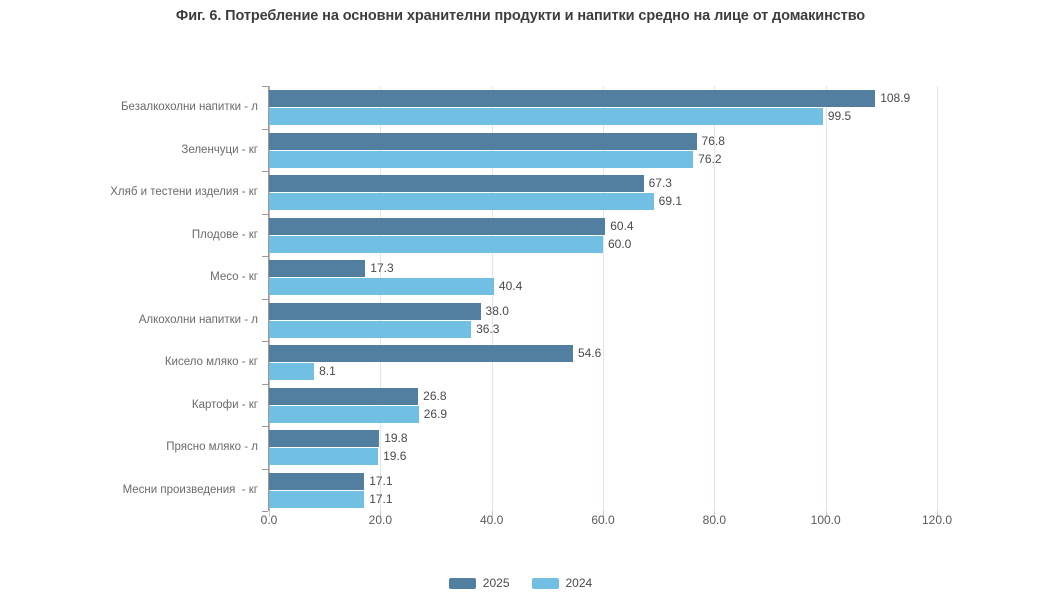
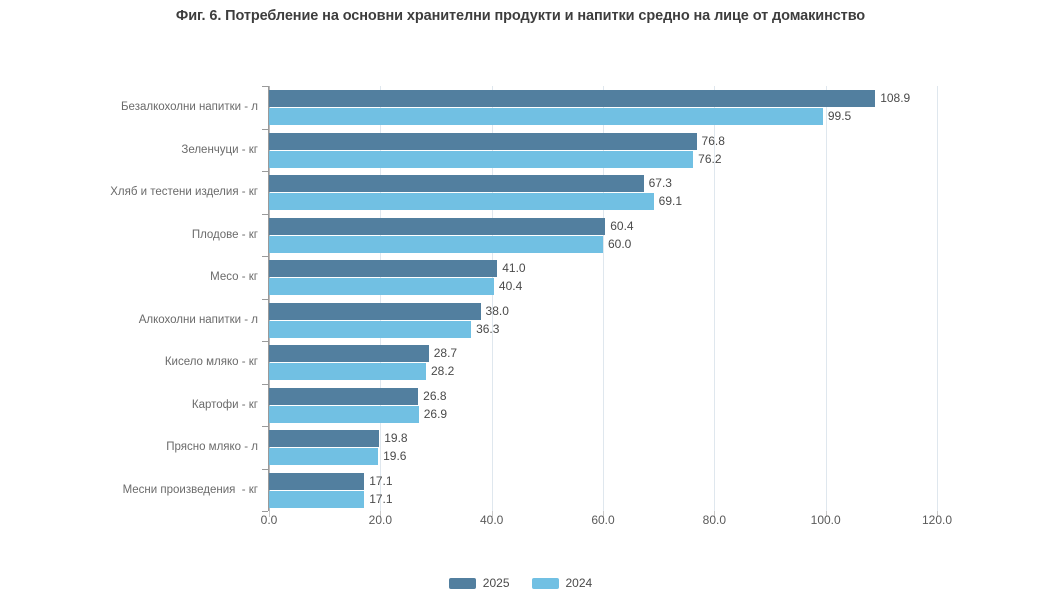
2025/Месо - кг: 17.3 -> 41.0
2025/Кисело мляко - кг: 54.6 -> 28.7
2024/Кисело мляко - кг: 8.1 -> 28.2
